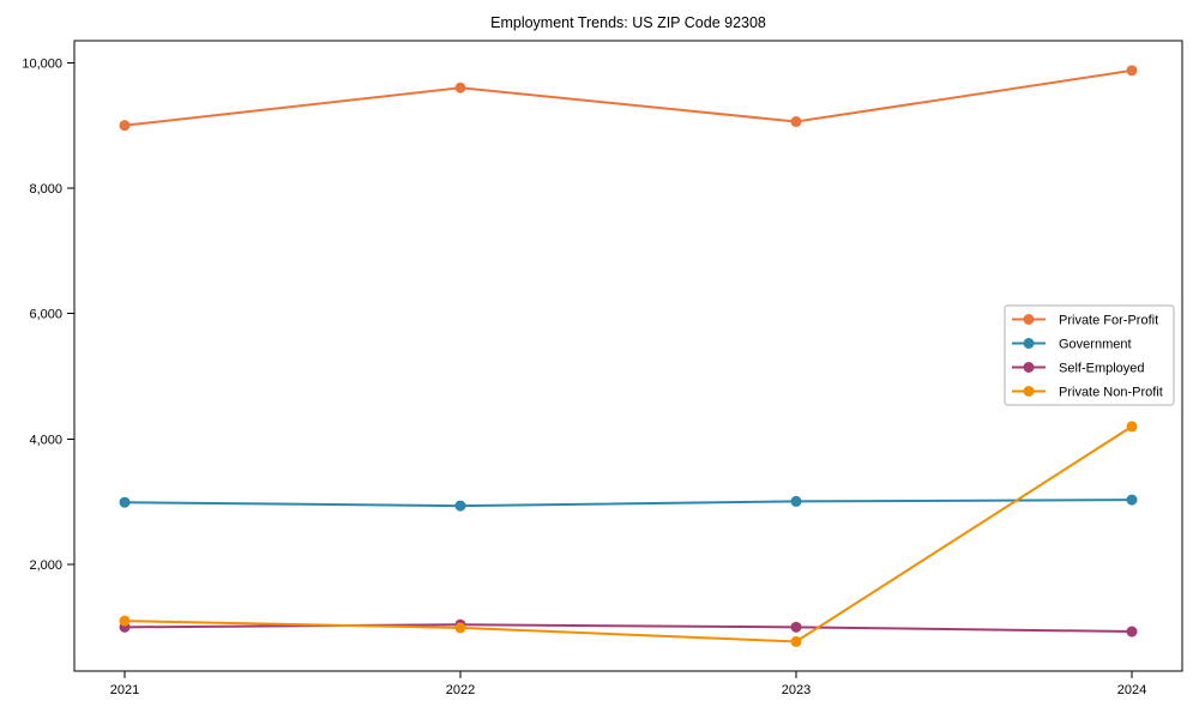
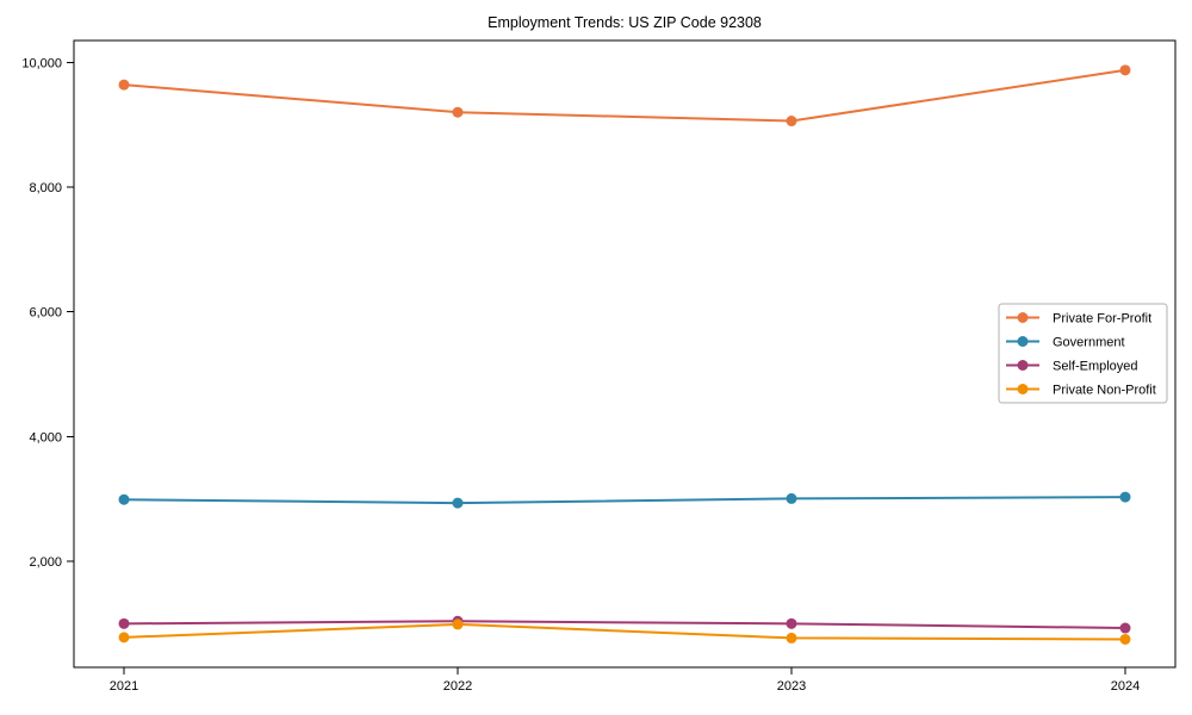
Private For-Profit/2021: 9000 -> 9600
Private Non-Profit/2021: 1100 -> 800
Private For-Profit/2022: 9600 -> 9200
Private Non-Profit/2024: 4200 -> 800
